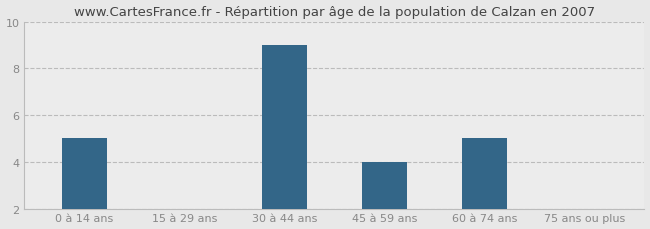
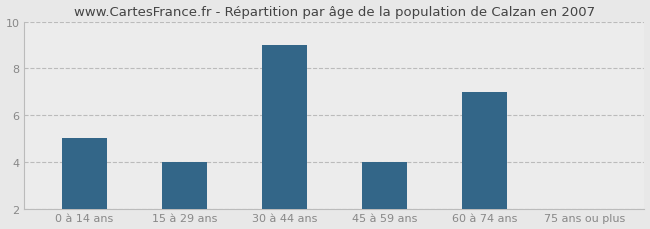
15 à 29 ans: 2 -> 4
60 à 74 ans: 5 -> 7
